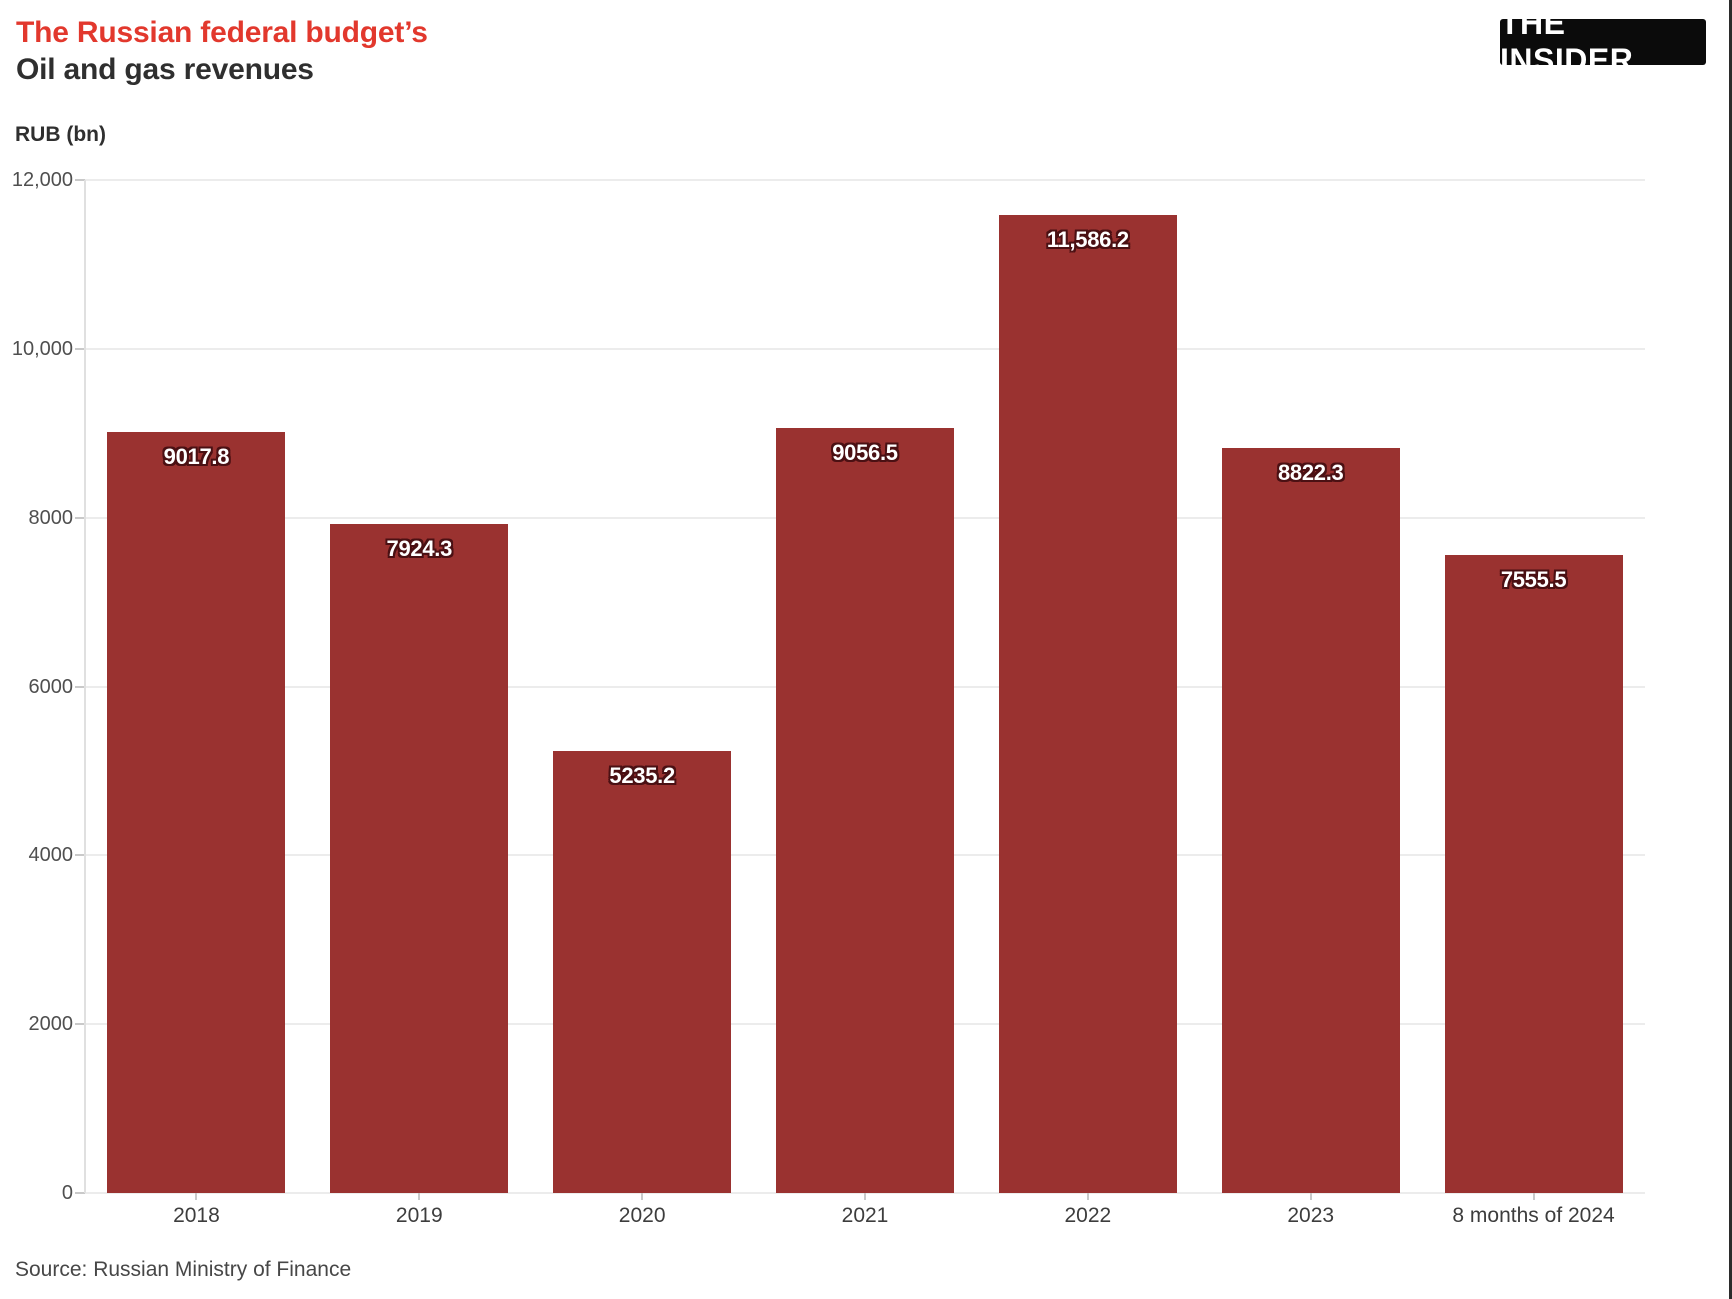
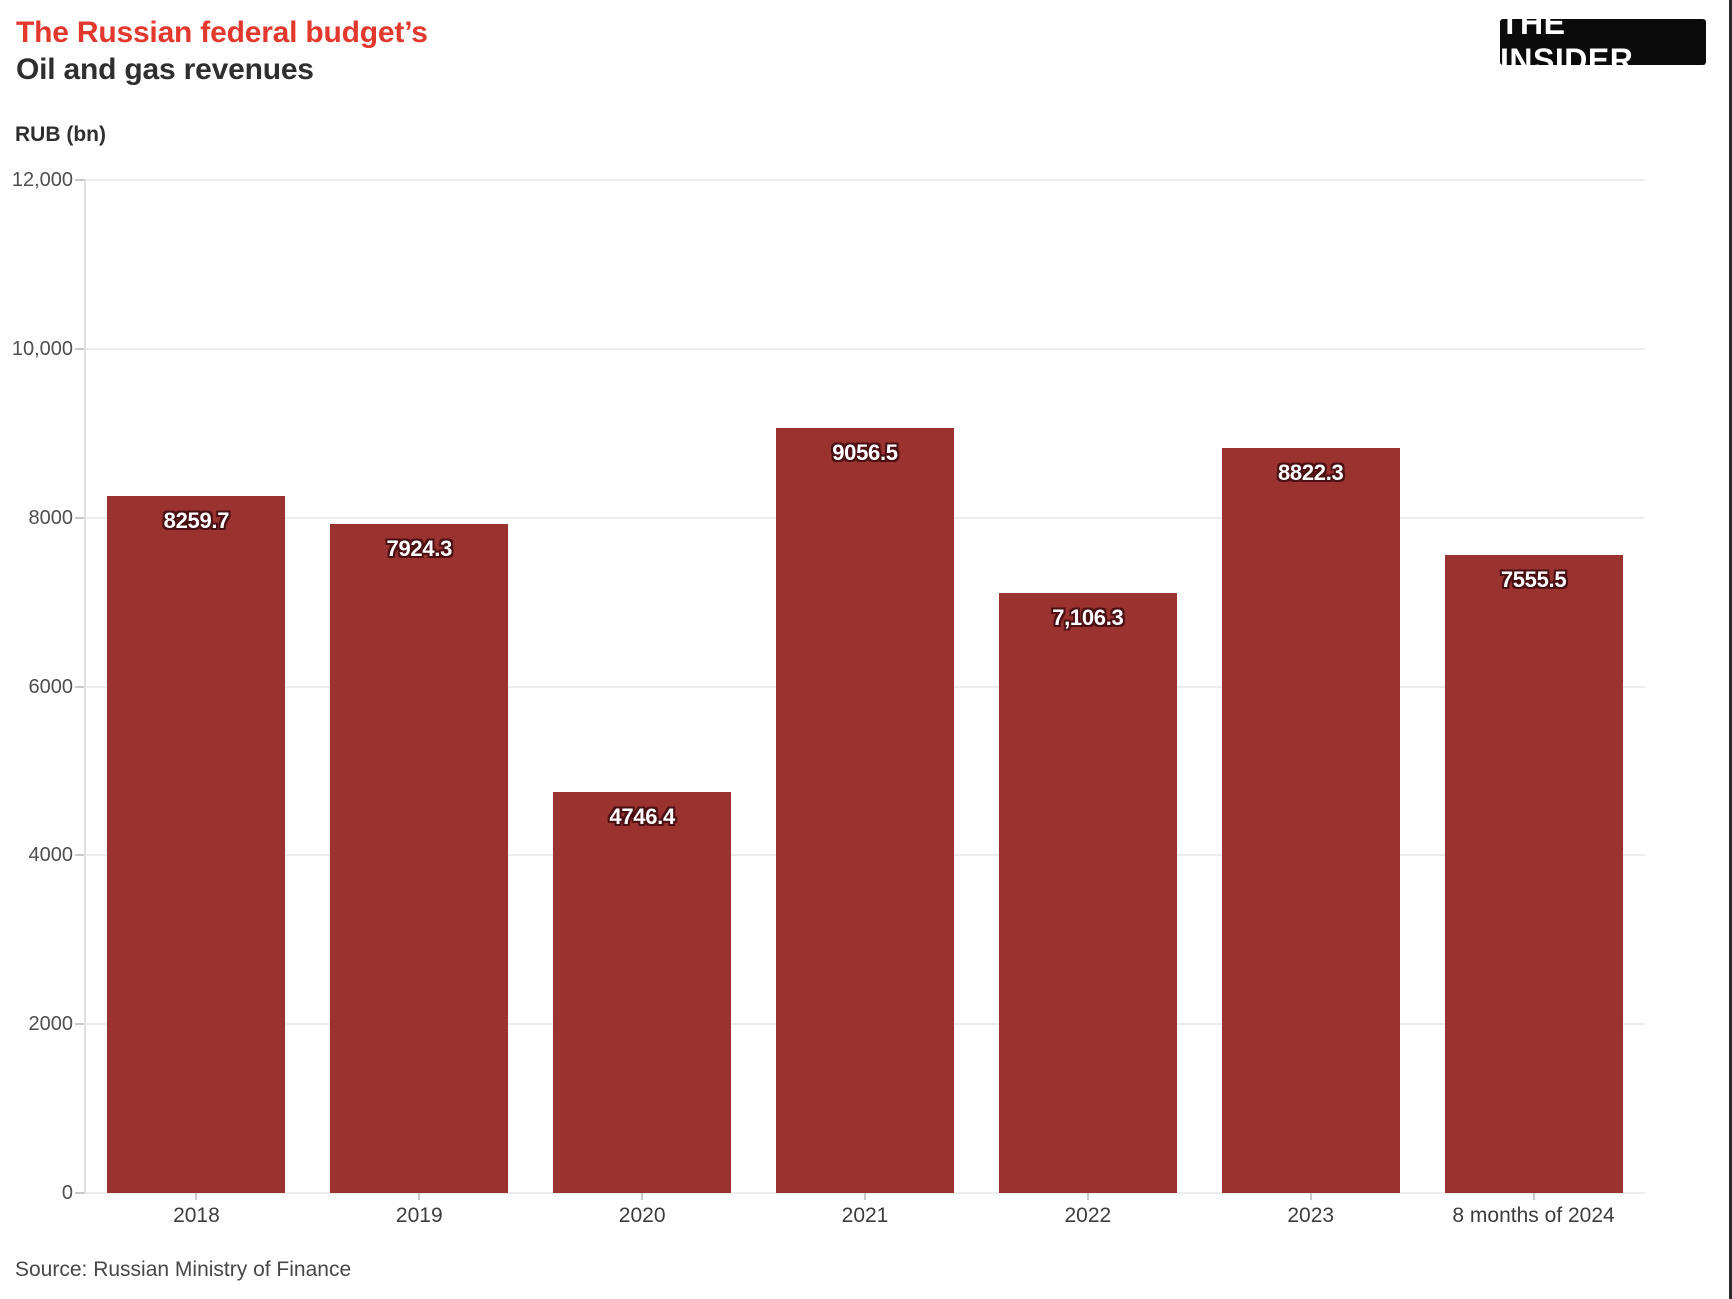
2018: 9017.8 -> 8259.7
2020: 5235.2 -> 4746.4
2022: 11,586.2 -> 7,106.3
